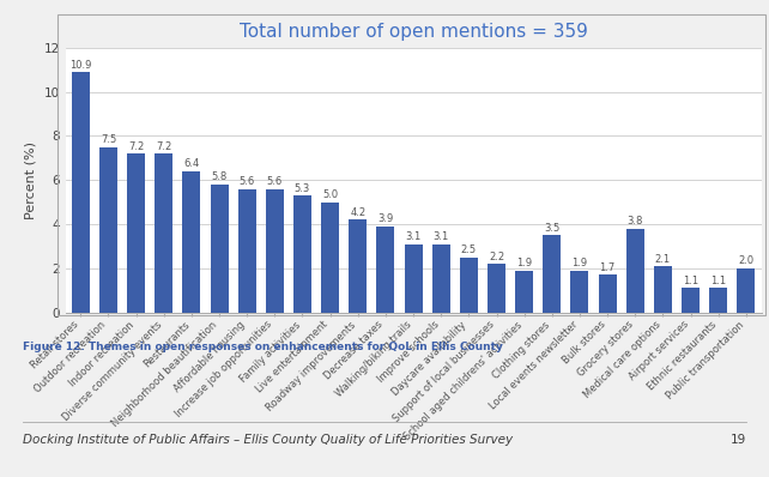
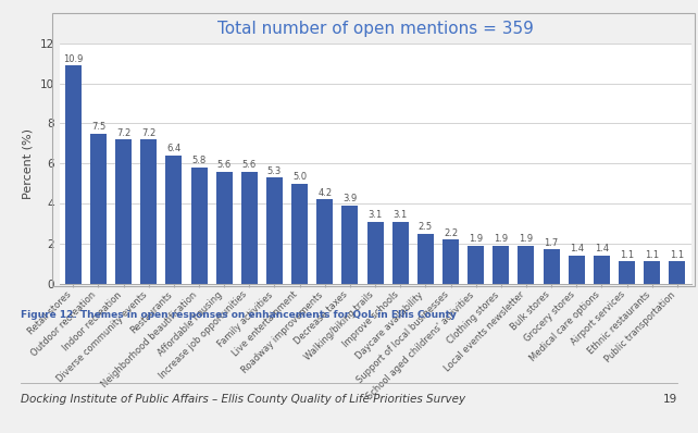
Clothing stores: 3.5 -> 1.9
Grocery stores: 3.8 -> 1.4
Medical care options: 2.1 -> 1.4
Public transportation: 2.0 -> 1.1
